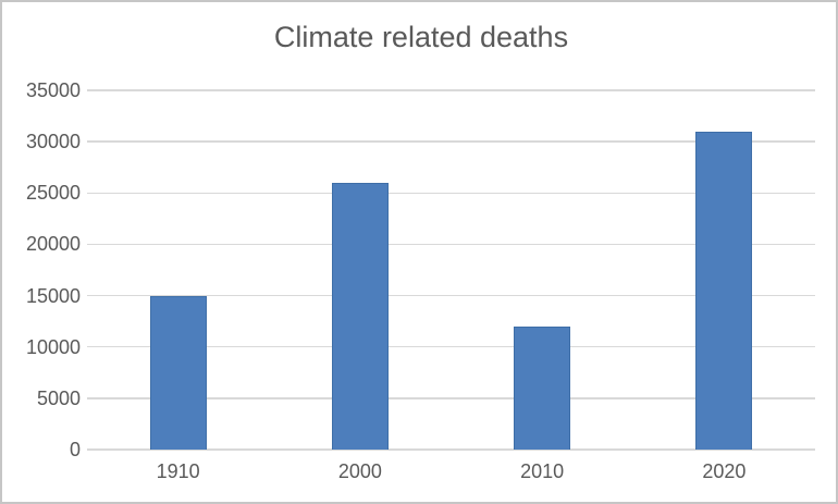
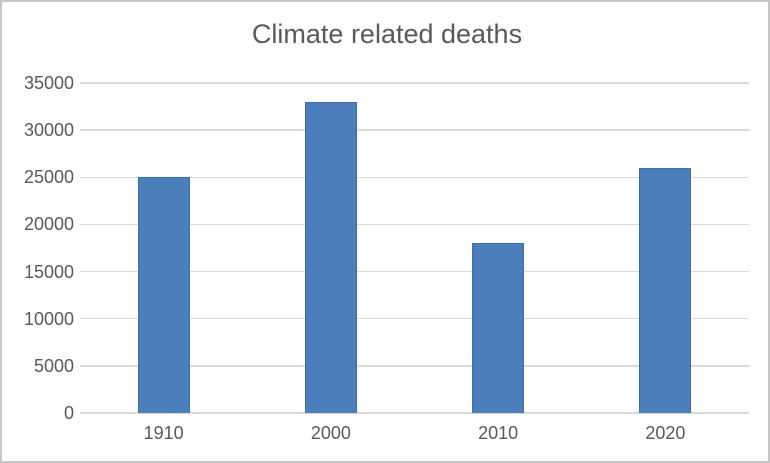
1910: 15000 -> 25000
2000: 26000 -> 33000
2010: 12000 -> 18000
2020: 31000 -> 26000
